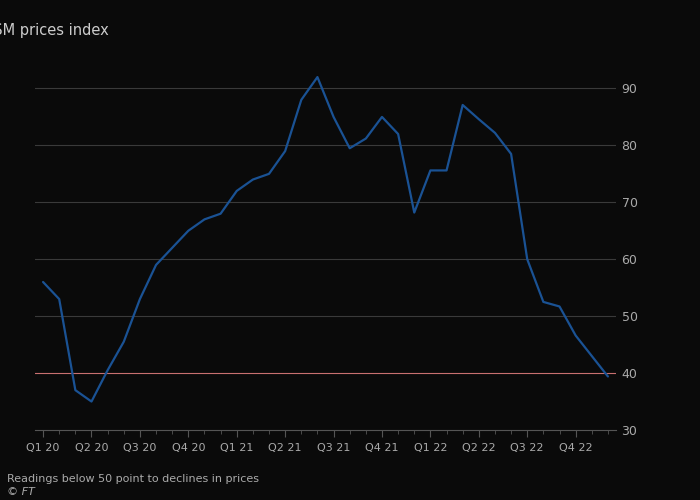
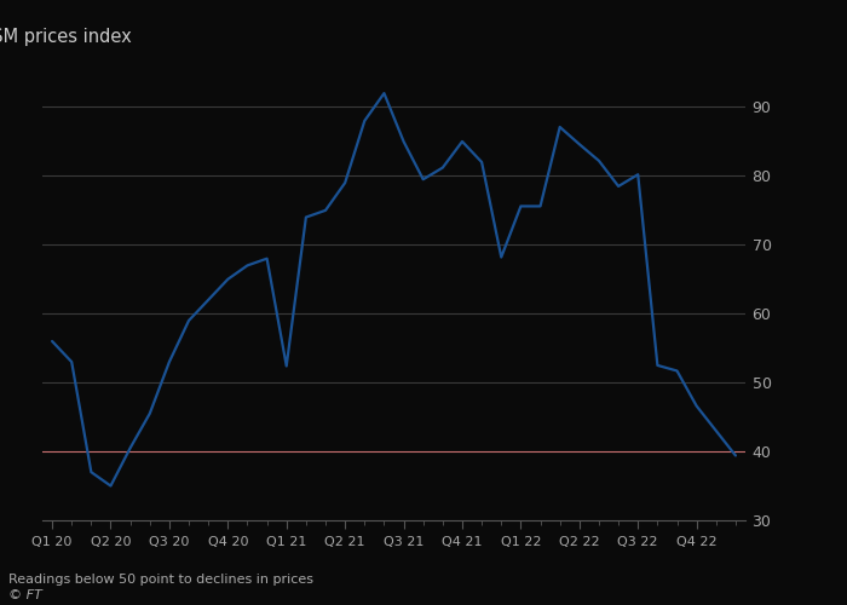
Q1 21: 72.0 -> 52.4
Q3 22: 60.0 -> 80.2
